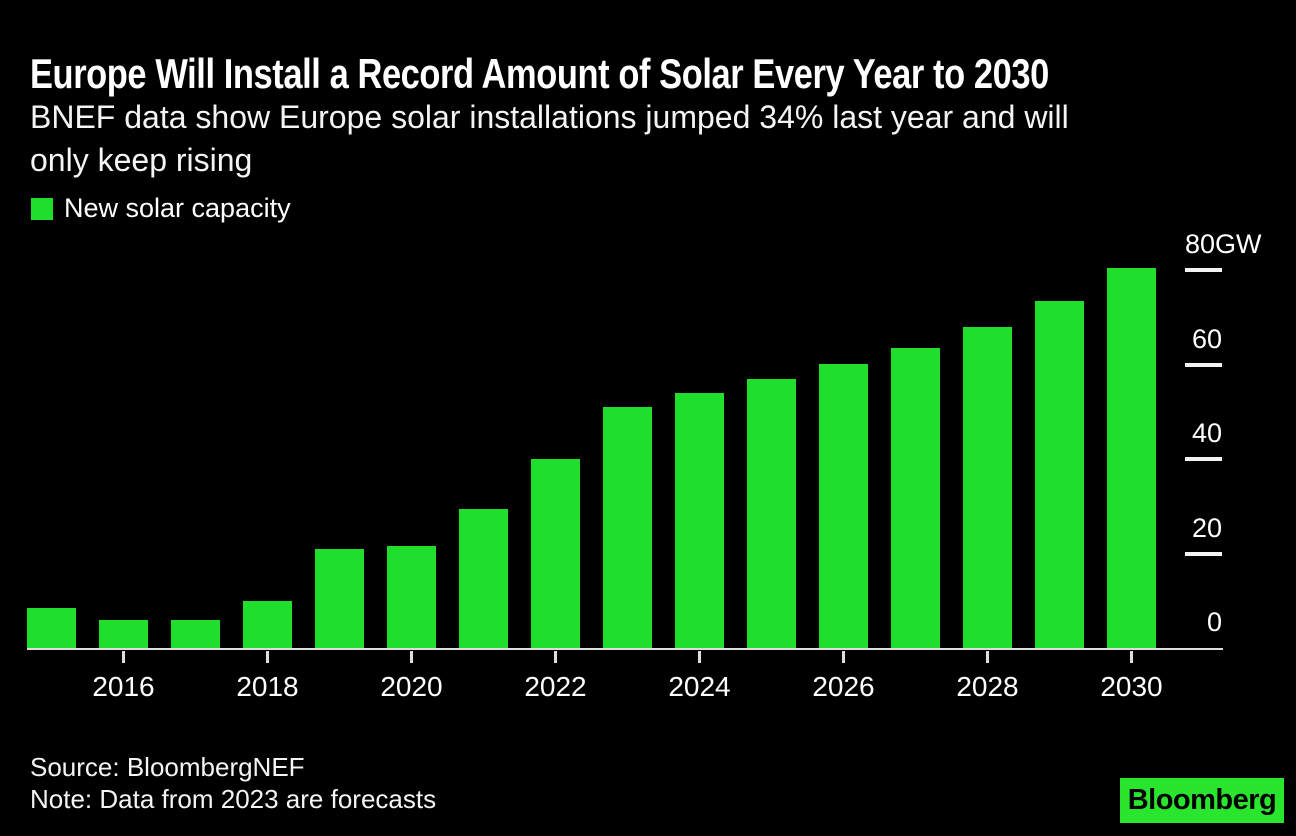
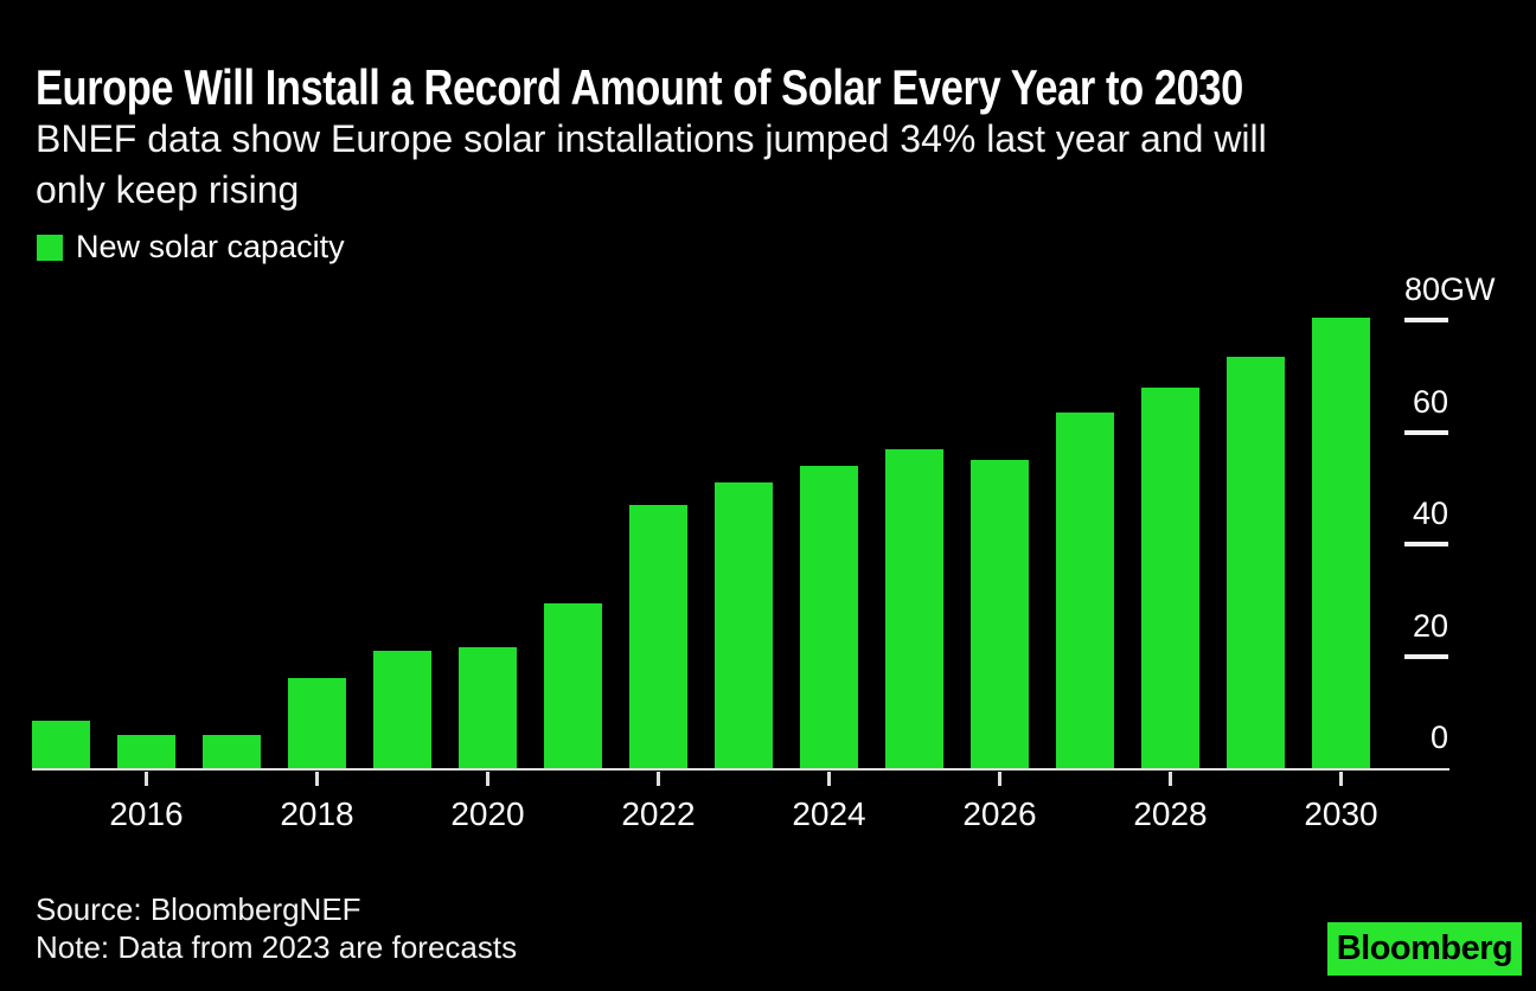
2018: 10 -> 16
2022: 40 -> 47
2026: 60 -> 55
